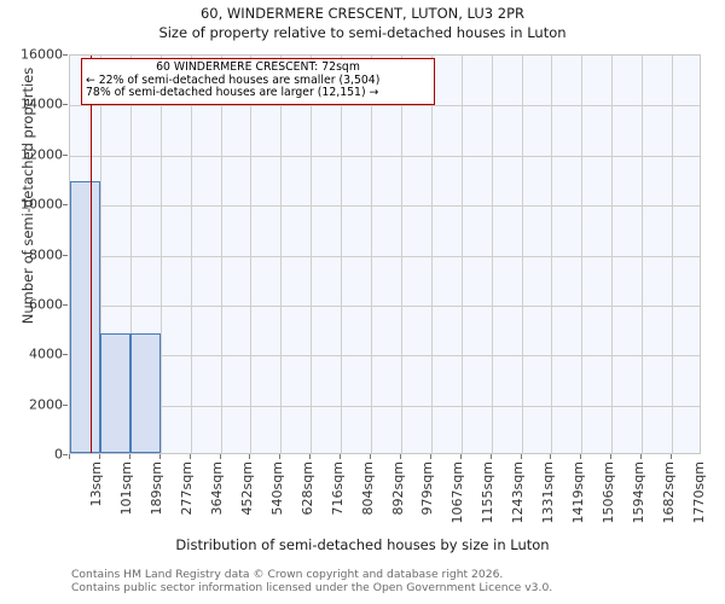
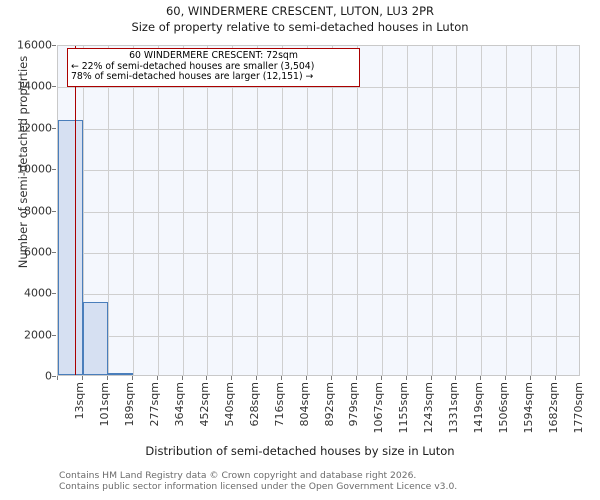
13sqm: 10900 -> 12300
101sqm: 4800 -> 3500
189sqm: 4800 -> 100
